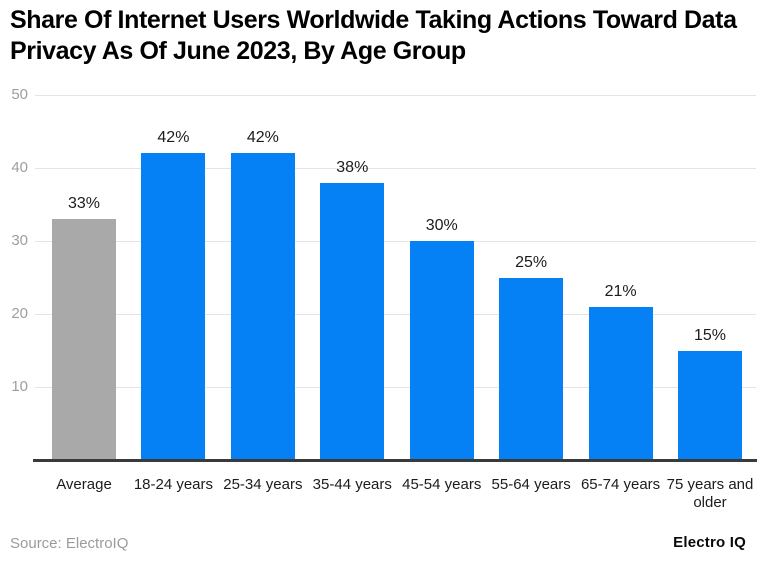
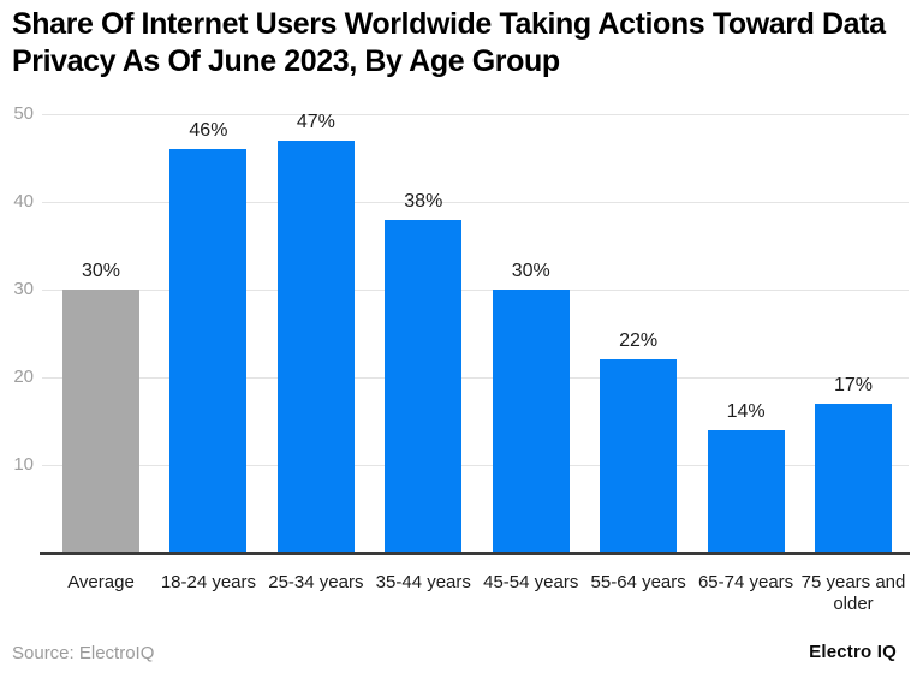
Average: 33% -> 30%
18-24 years: 42% -> 46%
25-34 years: 42% -> 47%
55-64 years: 25% -> 22%
65-74 years: 21% -> 14%
75 years and older: 15% -> 17%
